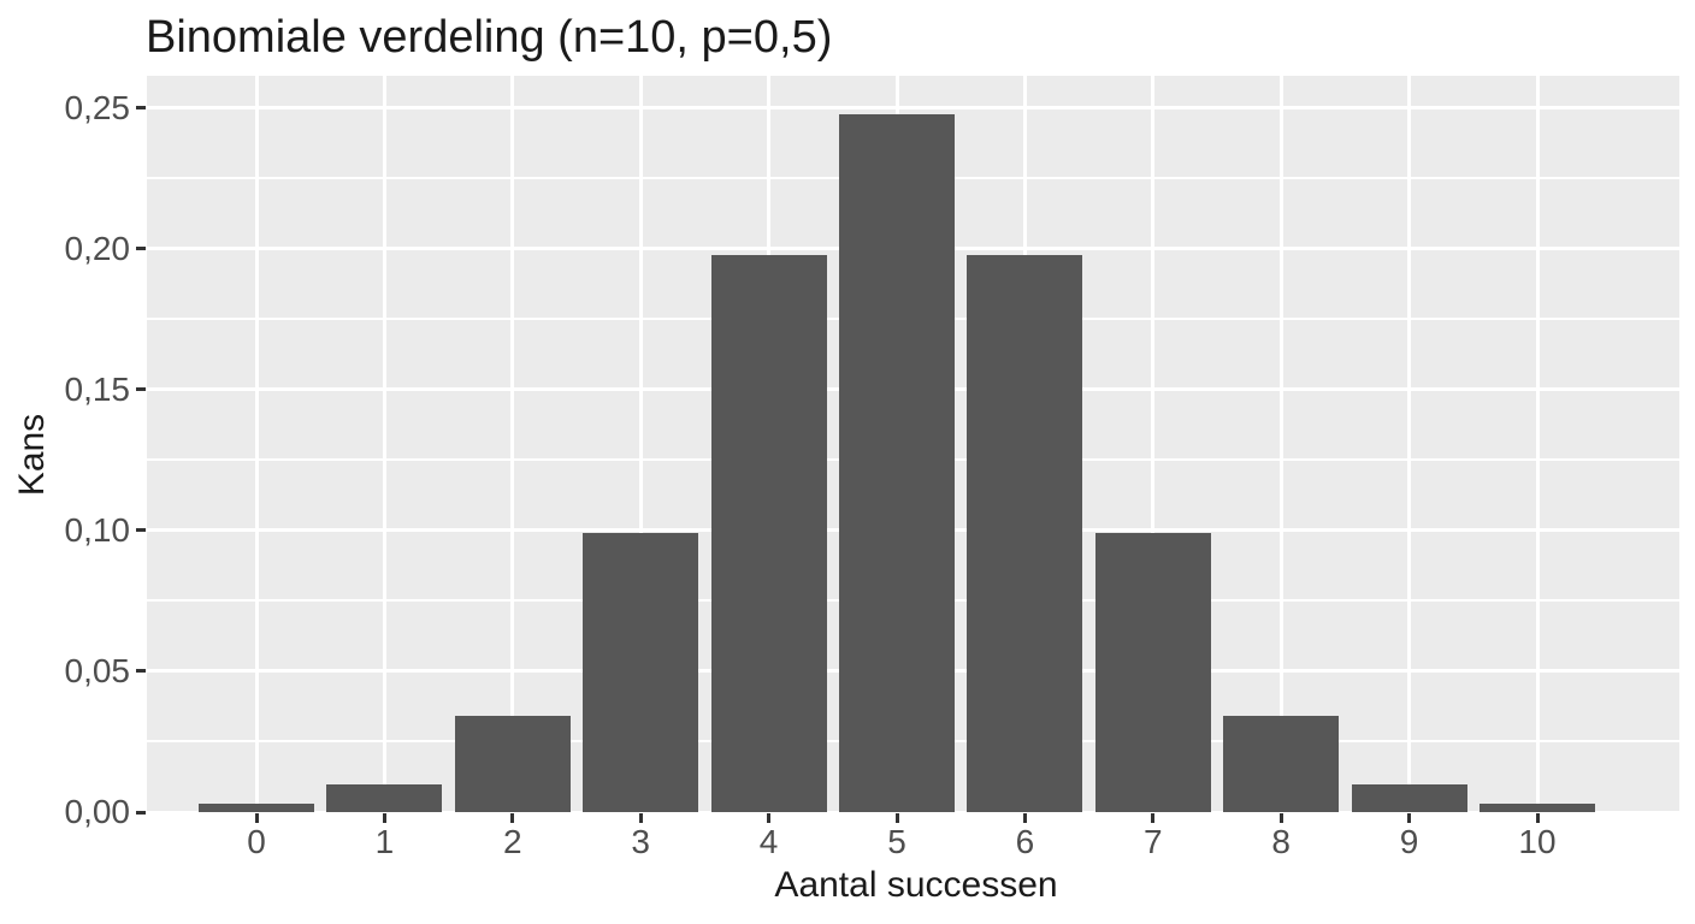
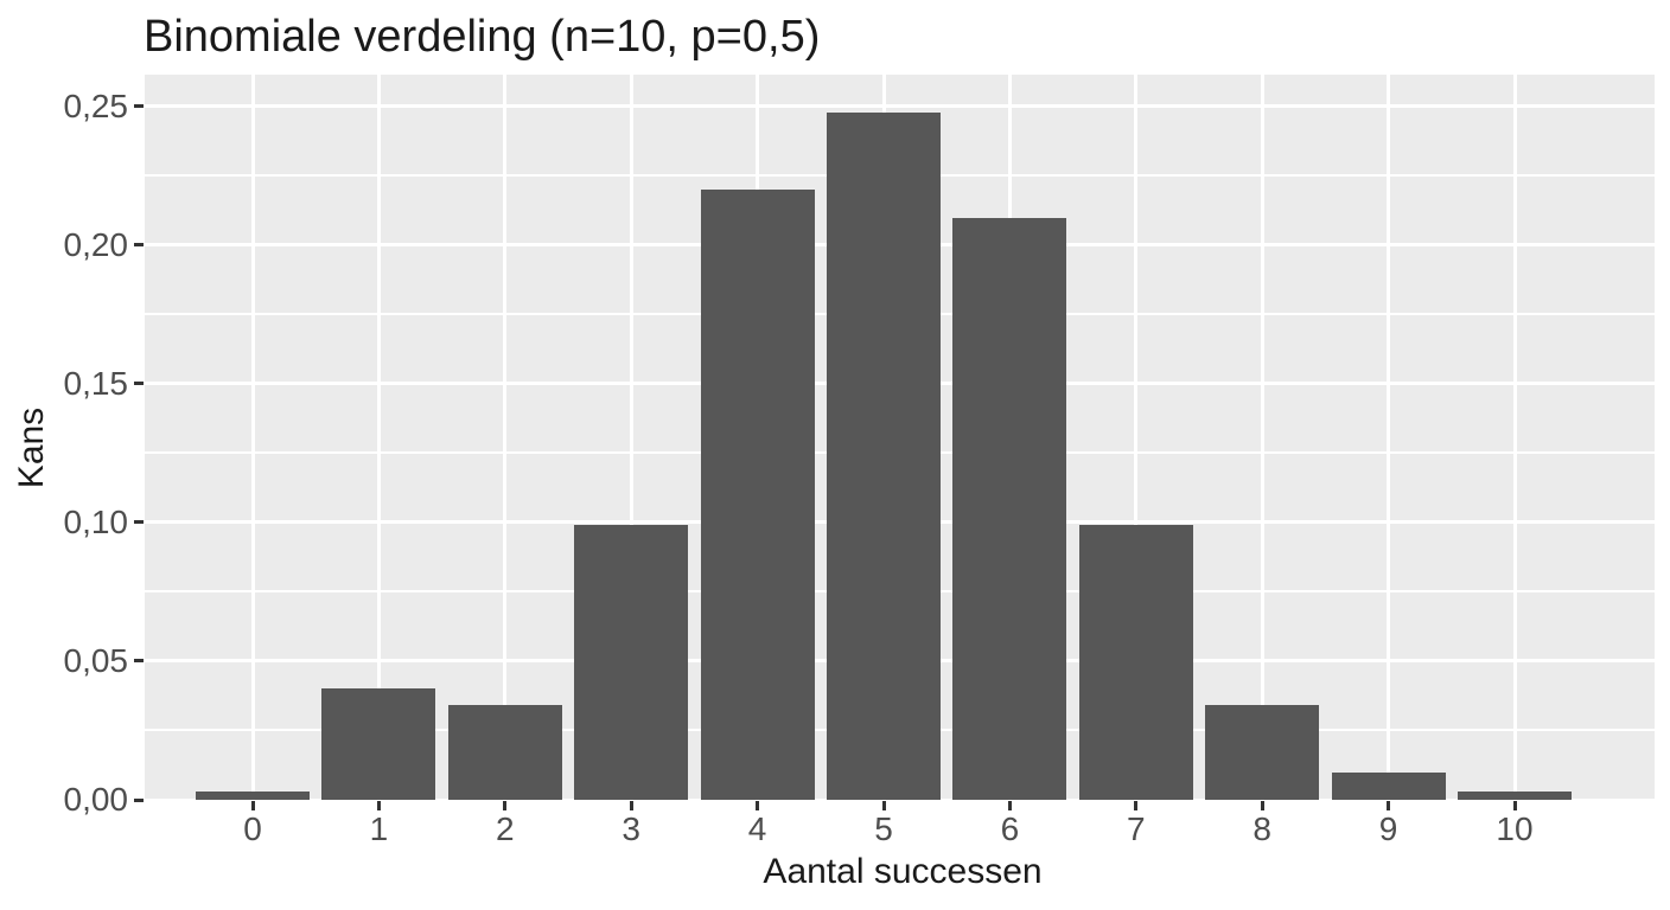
1: 0,01 -> 0,04
4: 0,20 -> 0,22
6: 0,20 -> 0,21
